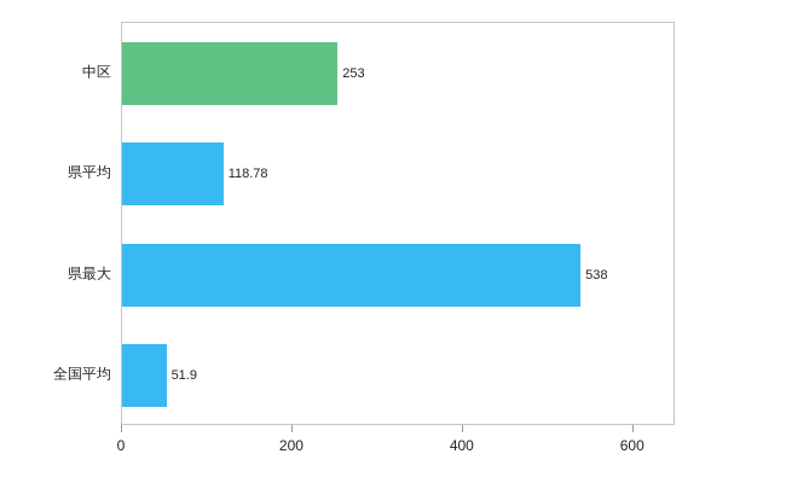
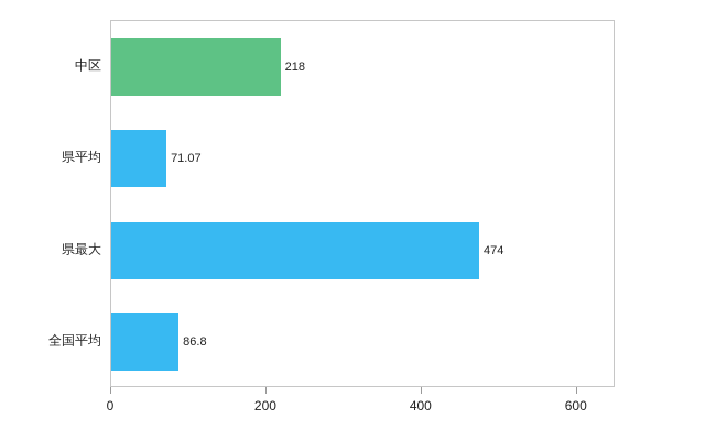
中区: 253 -> 218
県平均: 118.78 -> 71.07
県最大: 538 -> 474
全国平均: 51.9 -> 86.8
